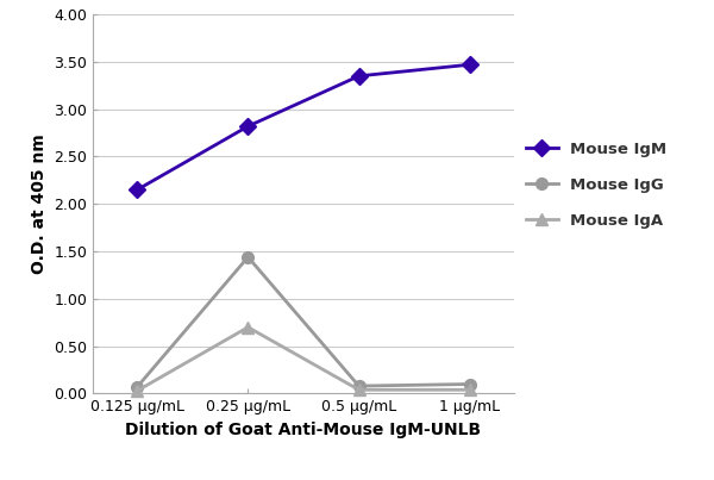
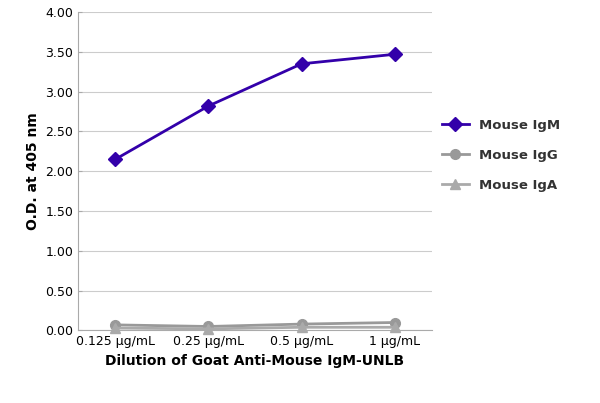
Mouse IgG/0.25 μg/mL: 1.44 -> 0.05
Mouse IgA/0.25 μg/mL: 0.70 -> 0.02
